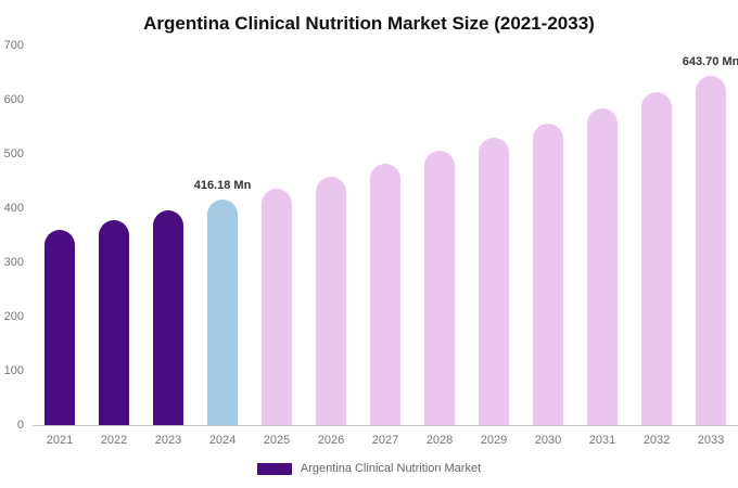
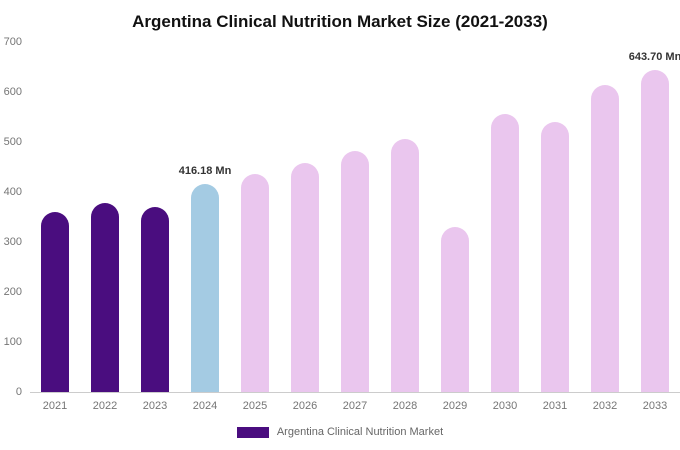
2023: 400 -> 370
2029: 530 -> 330
2031: 580 -> 540
